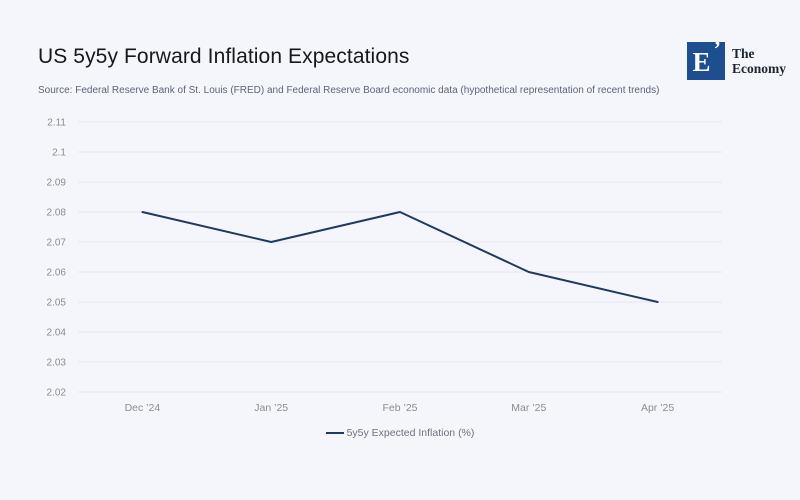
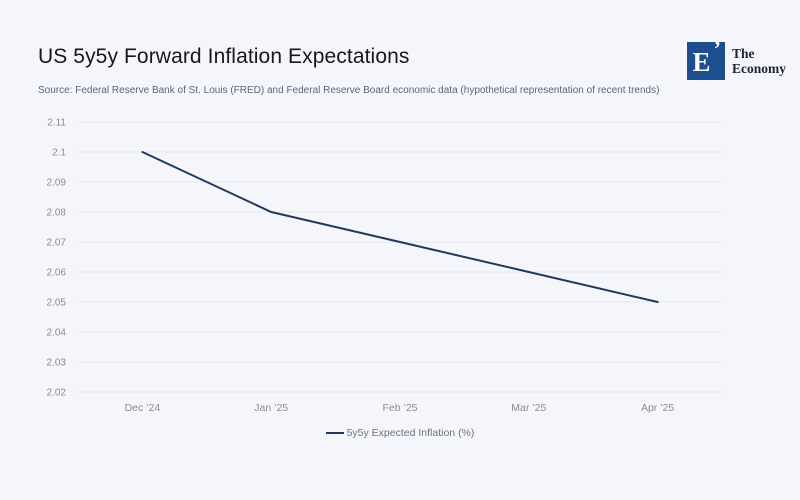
Dec ’24: 2.08 -> 2.10
Jan ’25: 2.07 -> 2.08
Feb ’25: 2.08 -> 2.07
